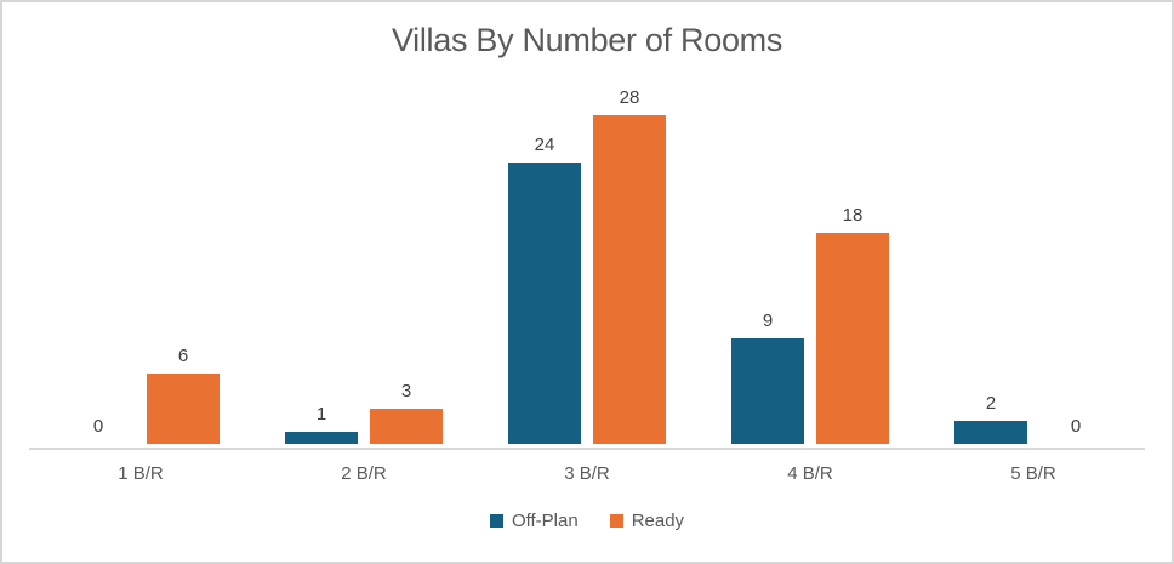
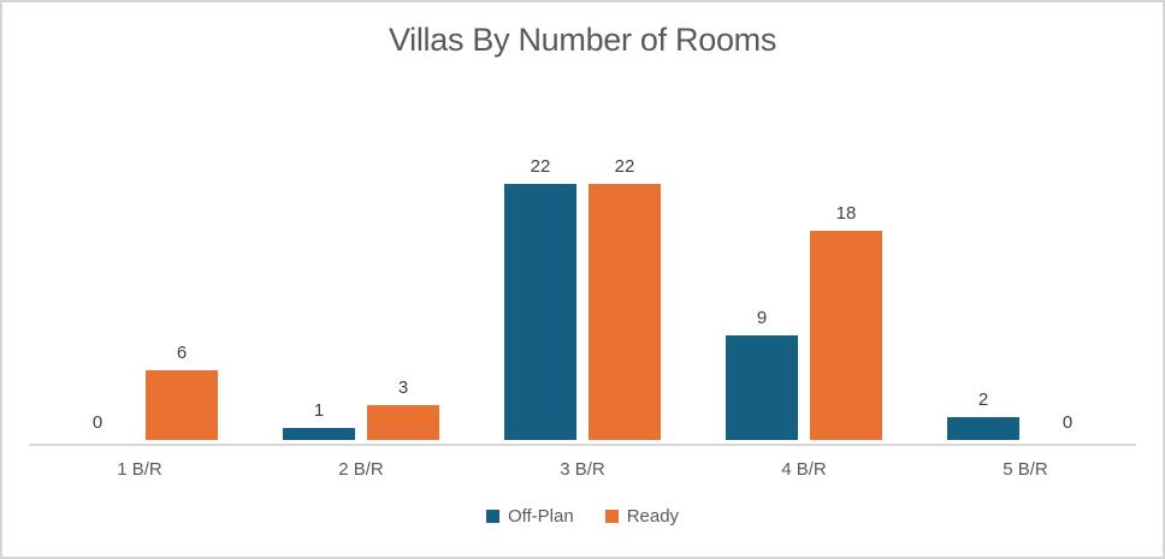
Off-Plan/3 B/R: 24 -> 22
Ready/3 B/R: 28 -> 22
